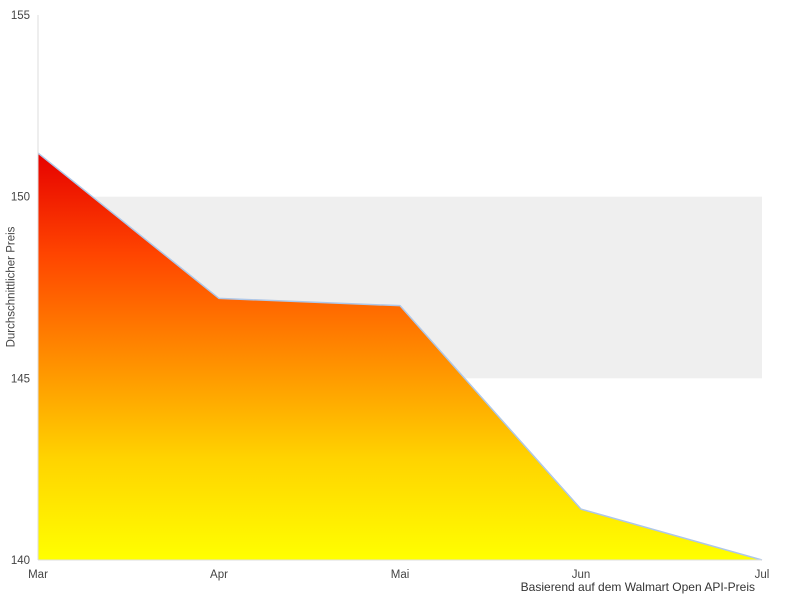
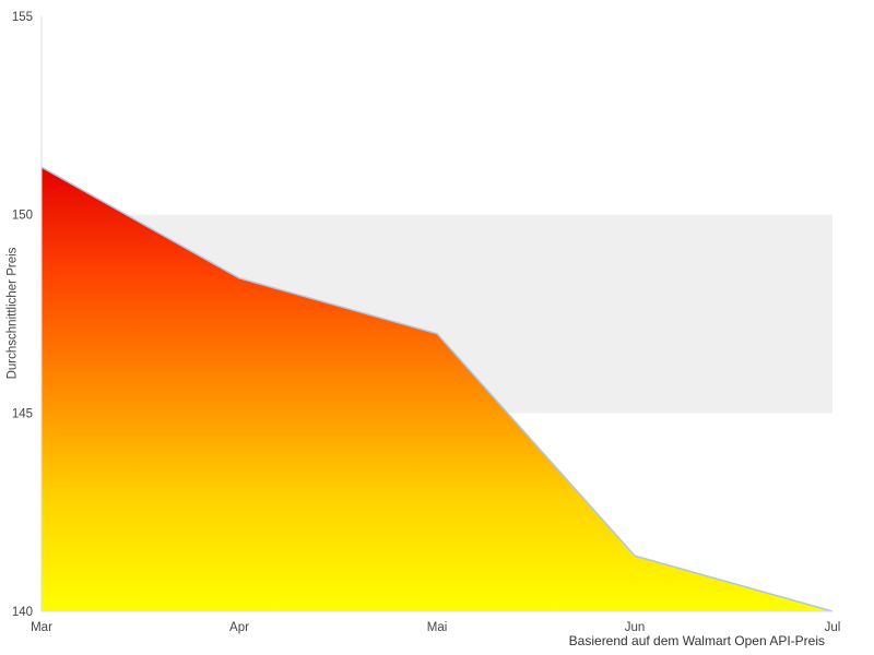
Apr: 147.2 -> 148.4
